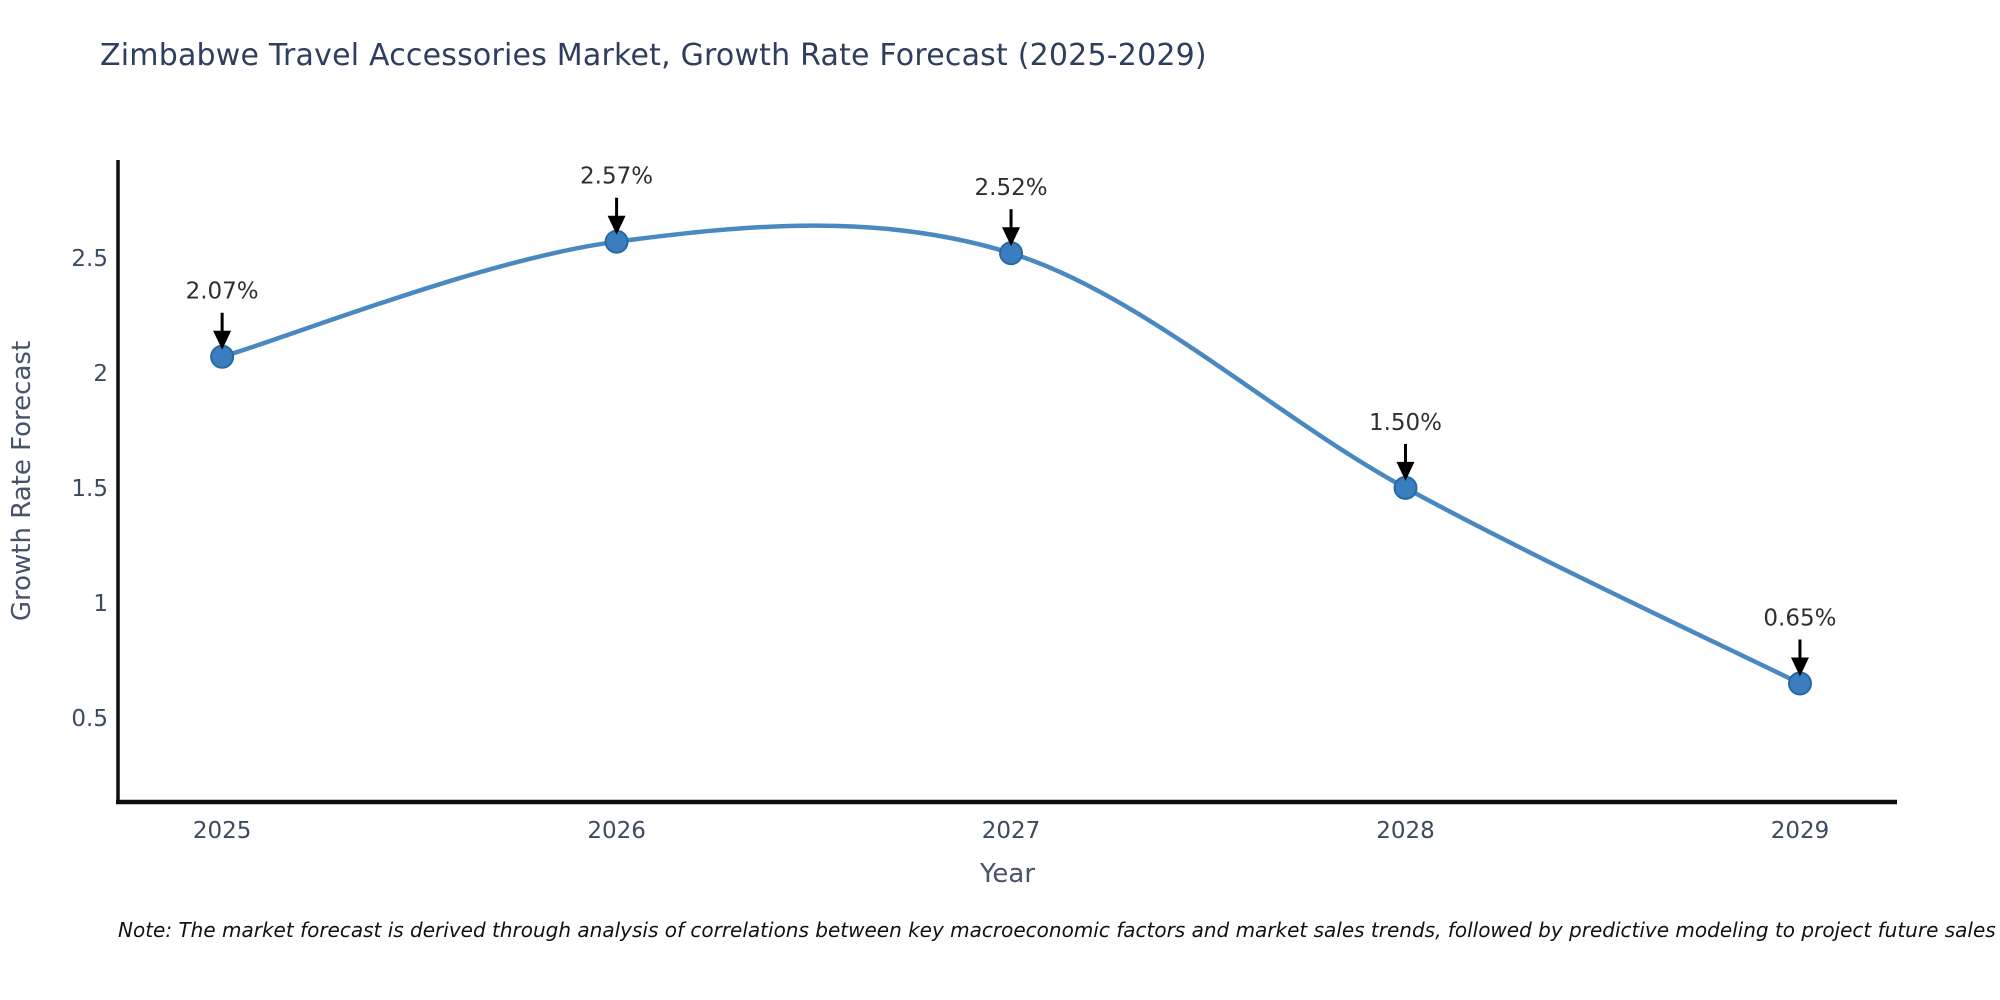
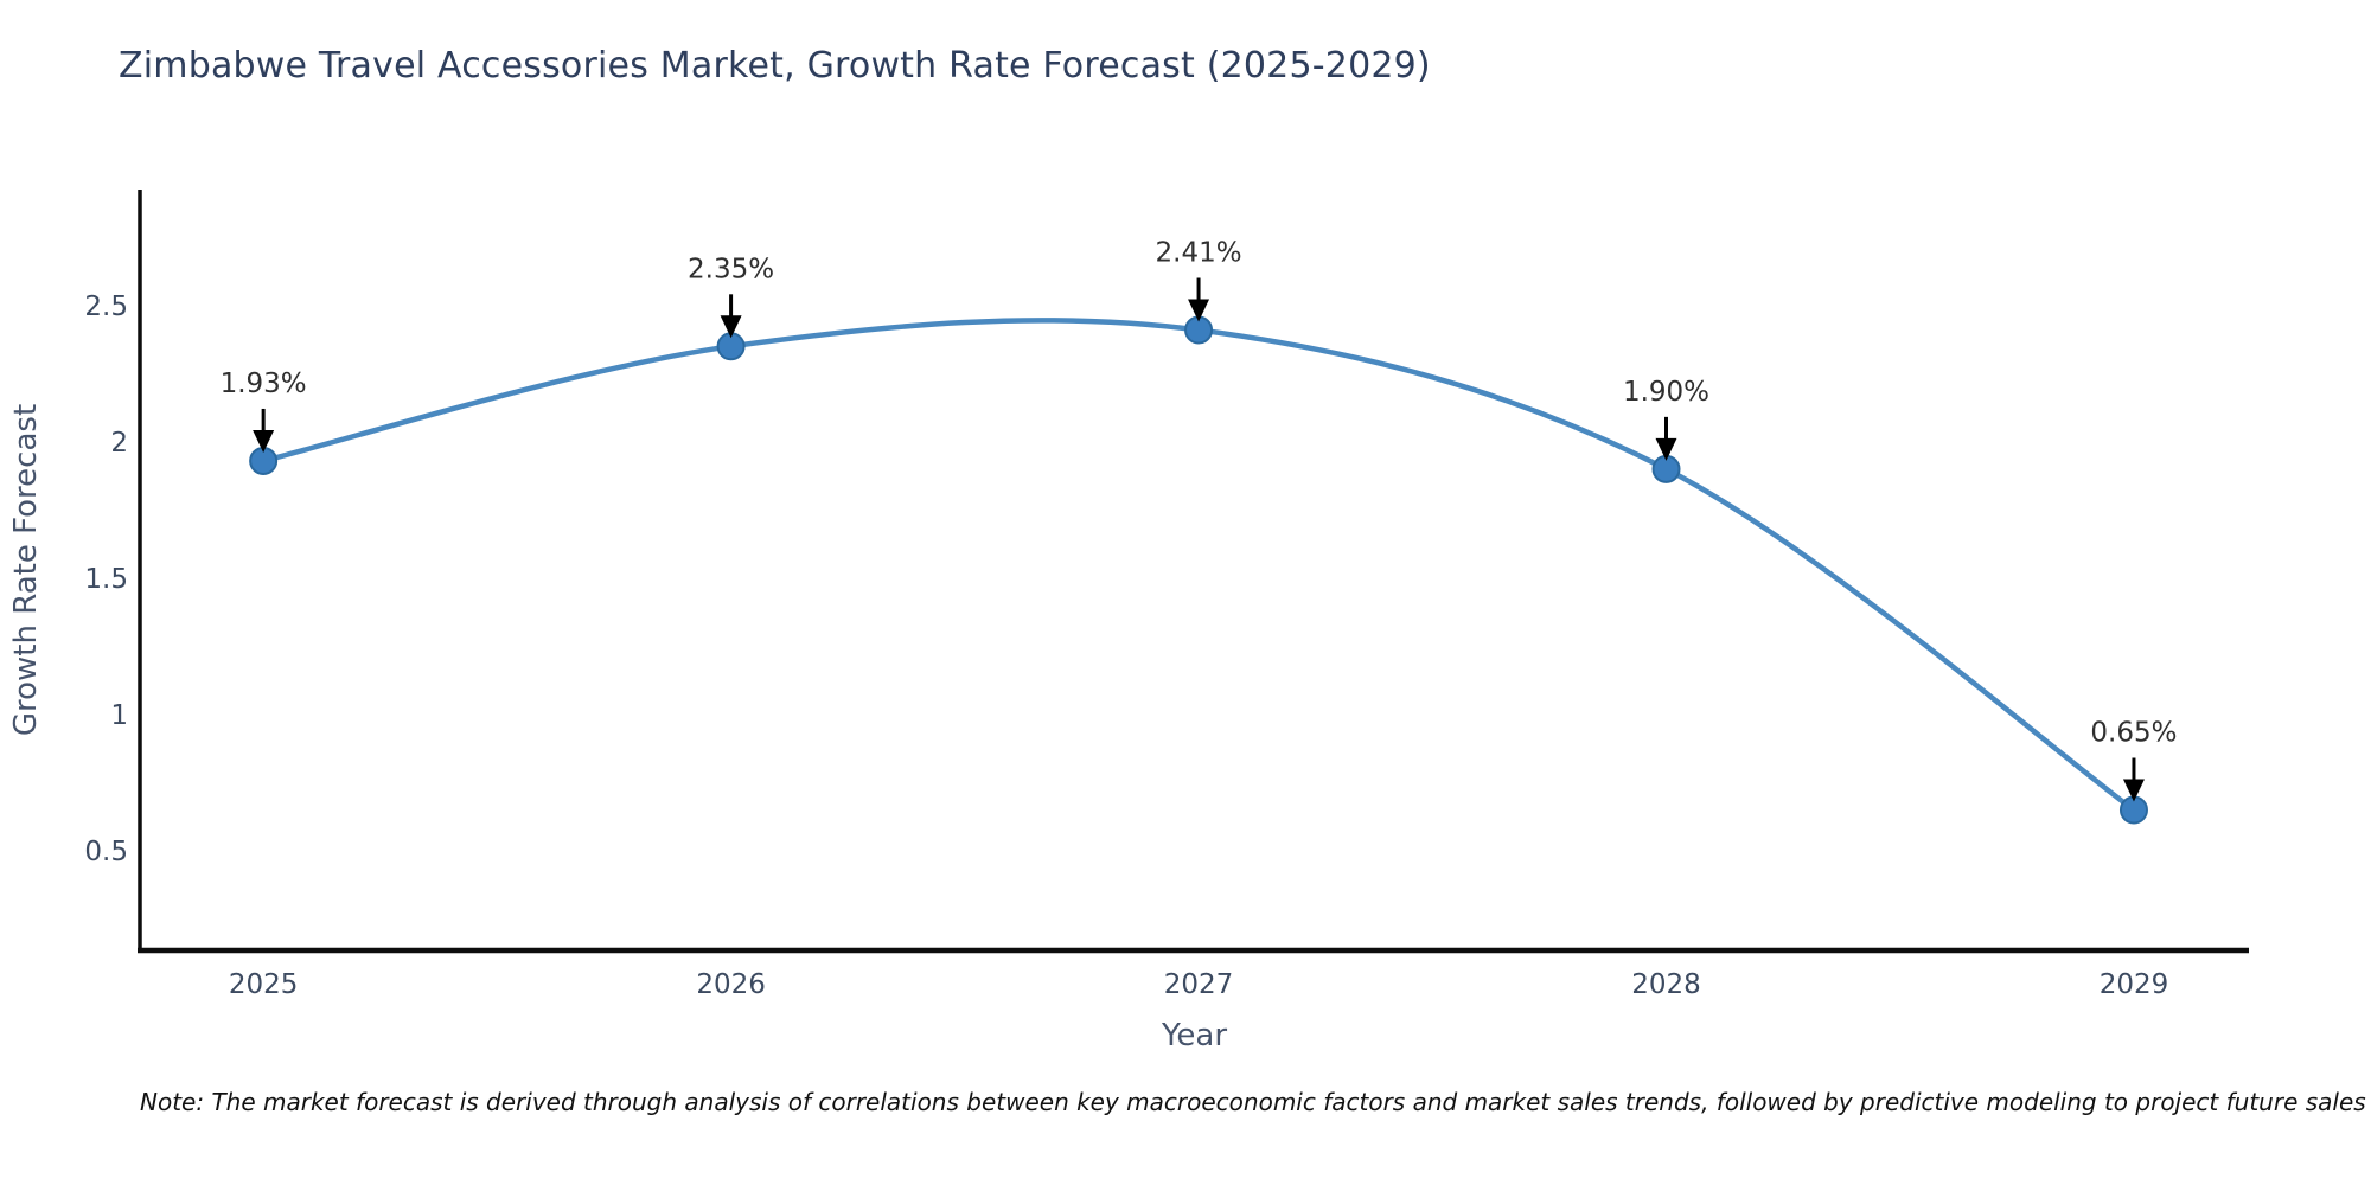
2025: 2.07% -> 1.93%
2026: 2.57% -> 2.35%
2027: 2.52% -> 2.41%
2028: 1.50% -> 1.90%
